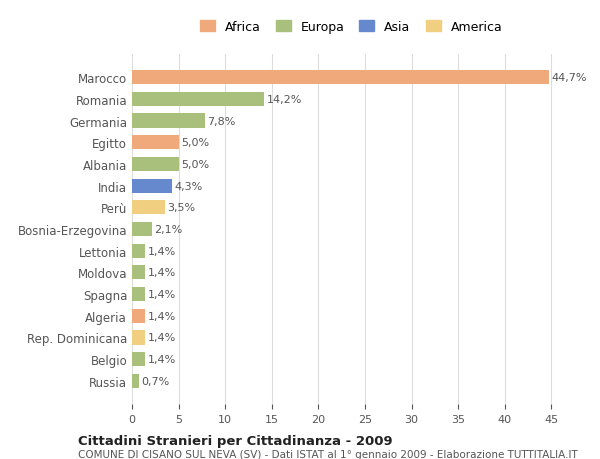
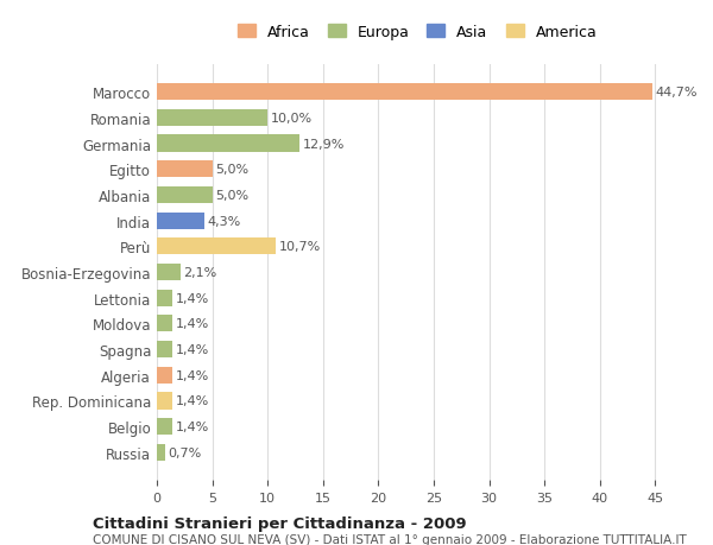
Romania: 14,2% -> 10,0%
Germania: 7,8% -> 12,9%
Perù: 3,5% -> 10,7%
